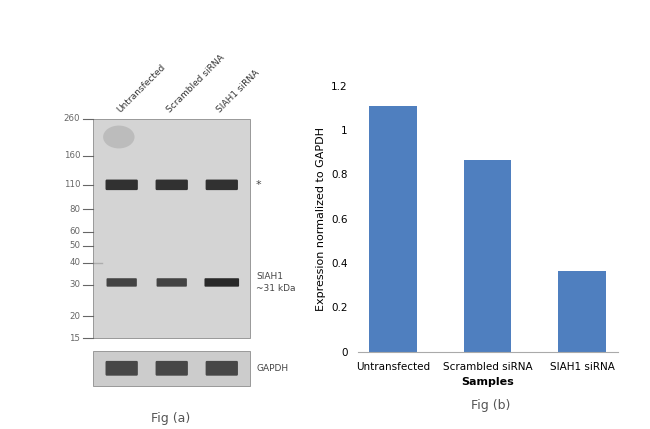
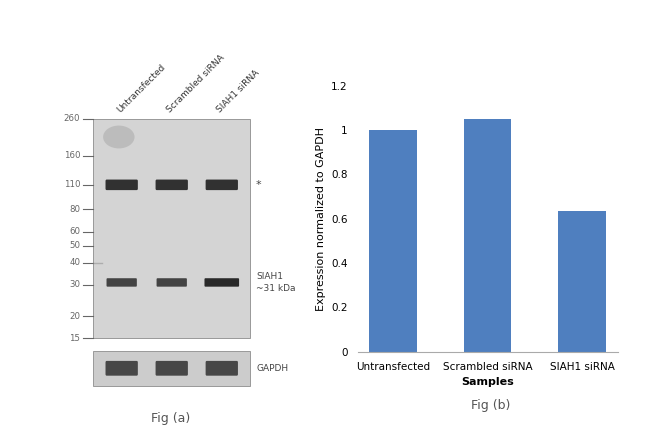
Untransfected: 1.110 -> 1.000
Scrambled siRNA: 0.865 -> 1.050
SIAH1 siRNA: 0.365 -> 0.635
